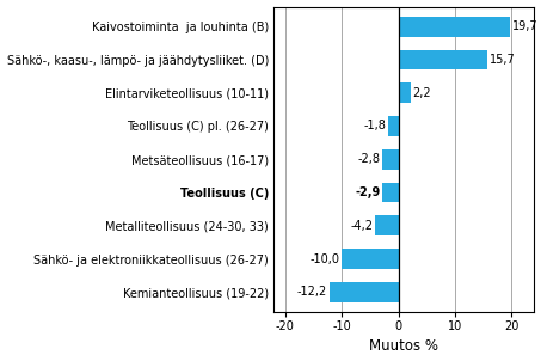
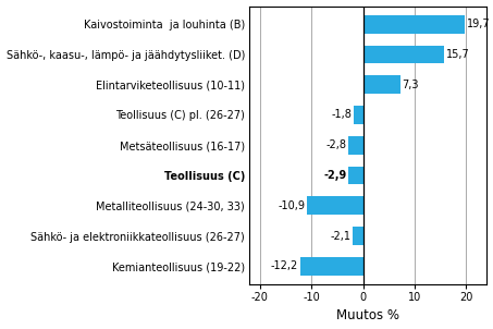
Elintarviketeollisuus (10-11): 2,2 -> 7,3
Metalliteollisuus (24-30, 33): -4,2 -> -10,9
Sähkö- ja elektroniikkateollisuus (26-27): -10,0 -> -2,1
